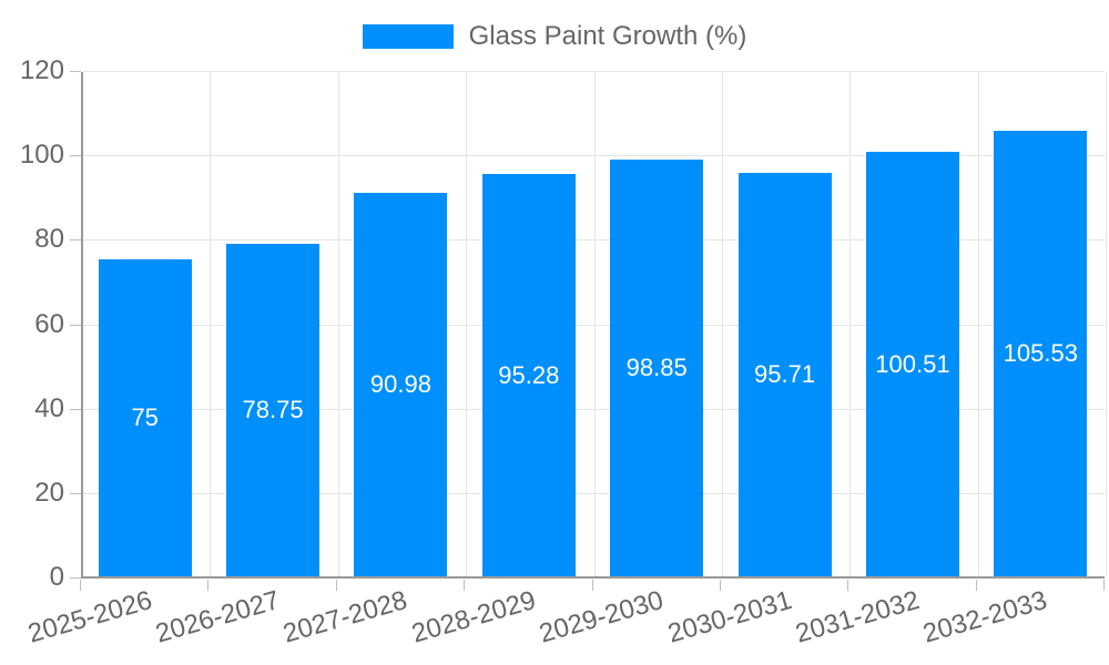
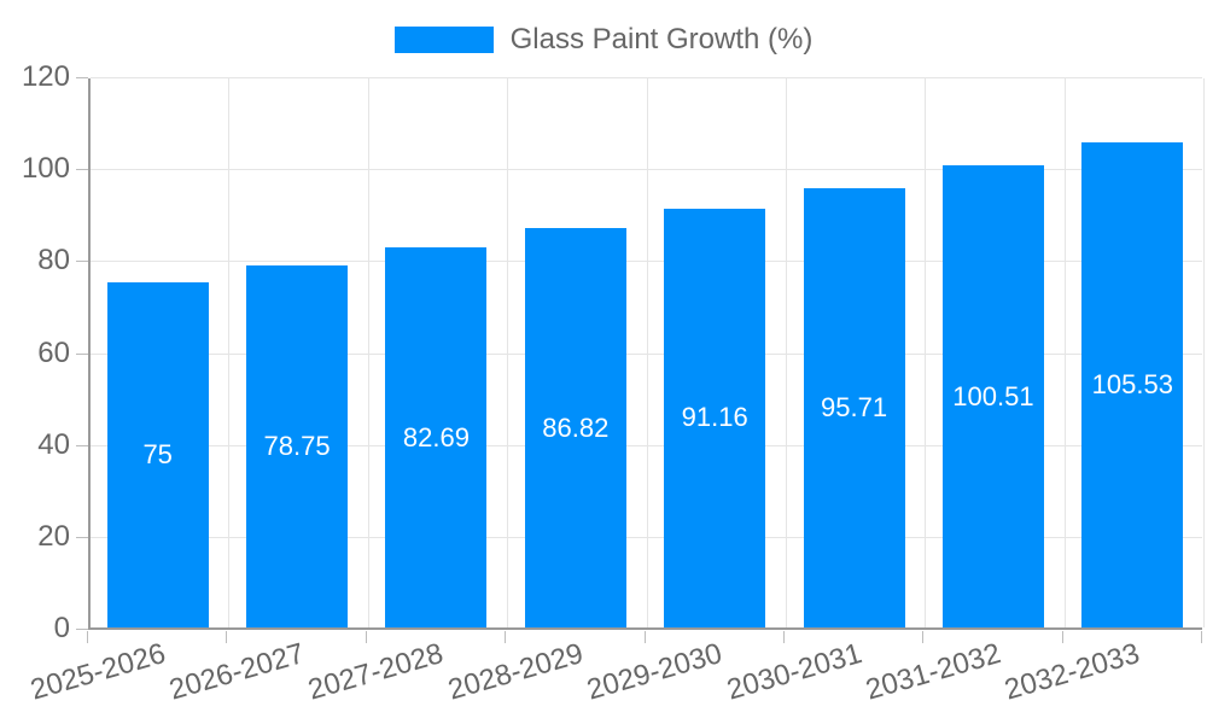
2027-2028: 90.98 -> 82.69
2028-2029: 95.28 -> 86.82
2029-2030: 98.85 -> 91.16
